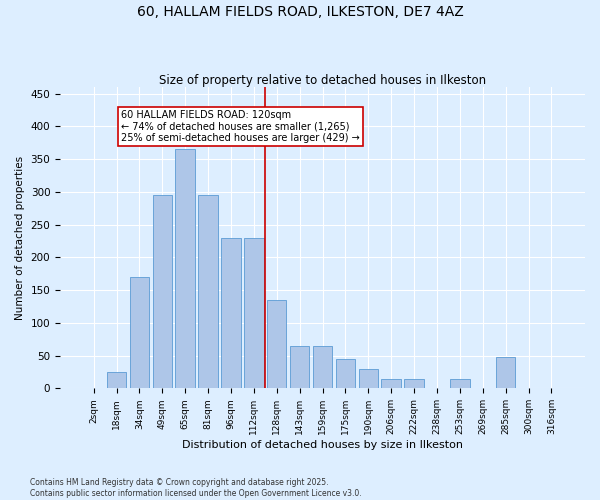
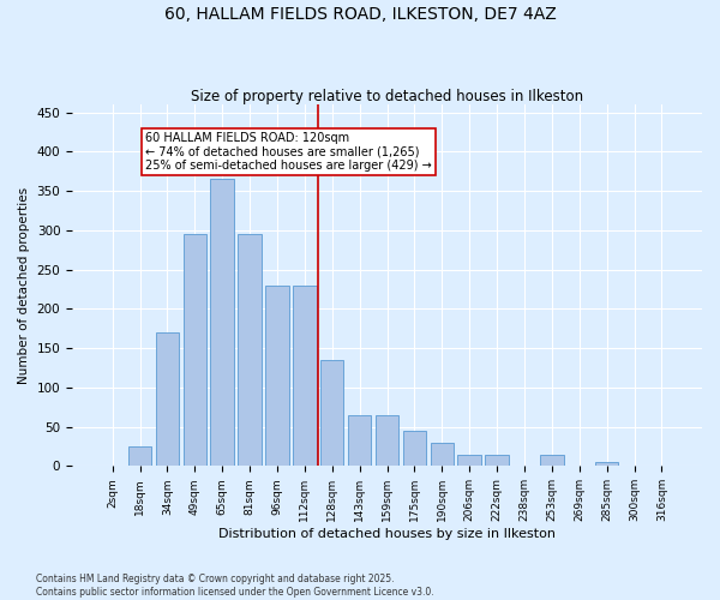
285sqm: 48 -> 5
